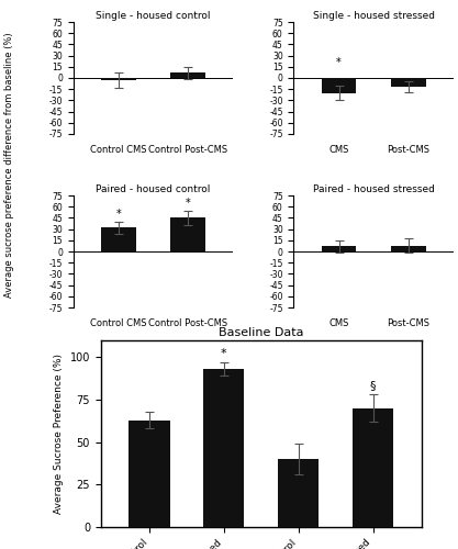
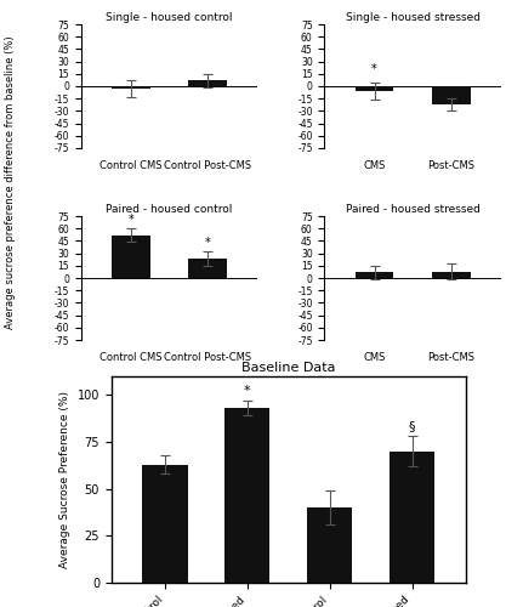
Single - housed stressed/CMS: -20 -> -6
Single - housed stressed/Post-CMS: -12 -> -22
Paired - housed control/Control CMS: 32 -> 52
Paired - housed control/Control Post-CMS: 45 -> 24
